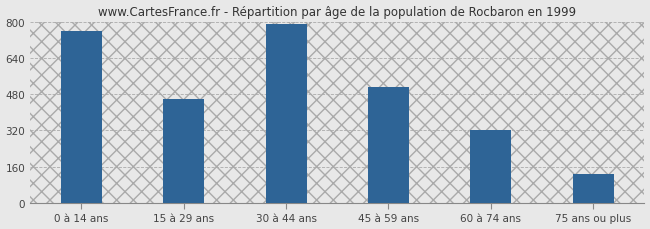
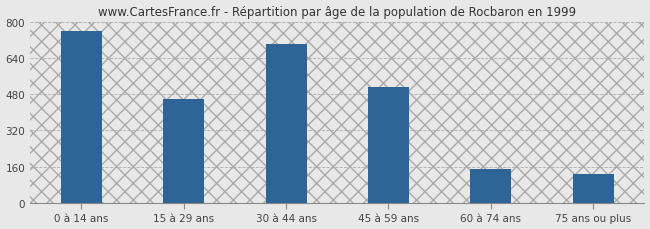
30 à 44 ans: 790 -> 700
60 à 74 ans: 320 -> 150
